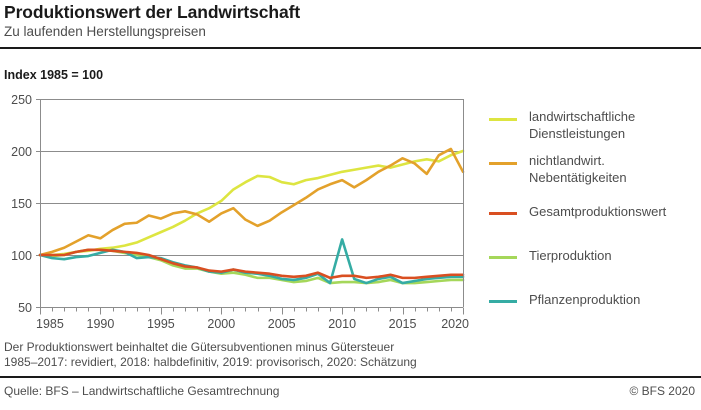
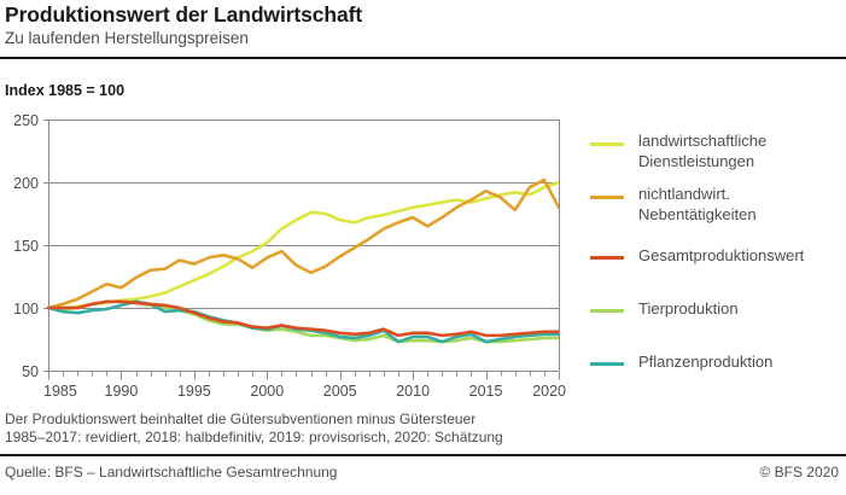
Pflanzenproduktion/2010: 115 -> 77
